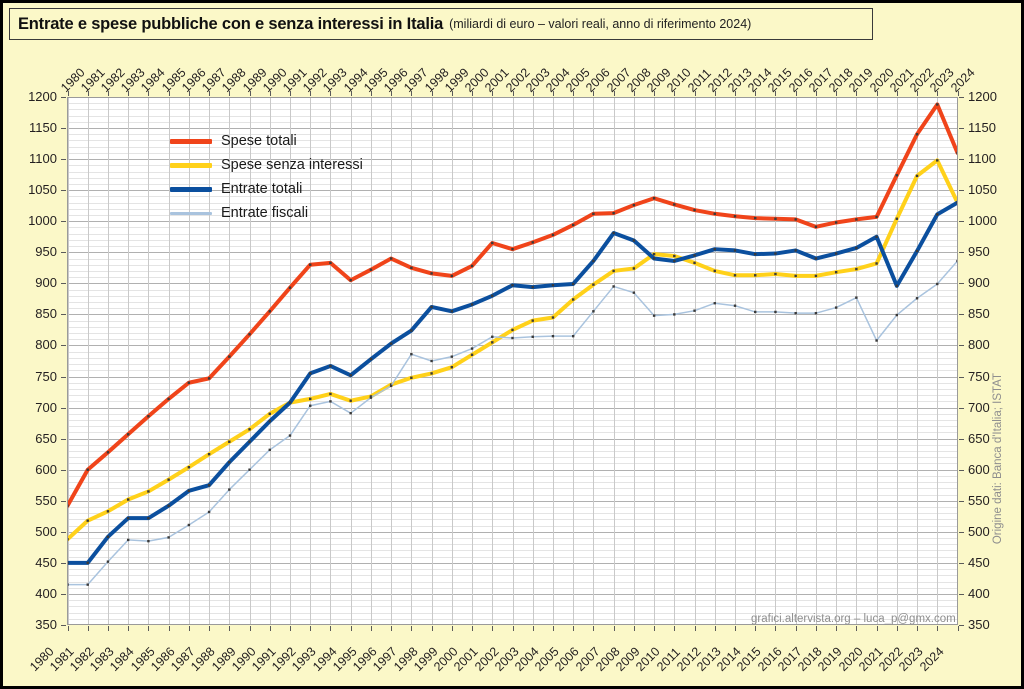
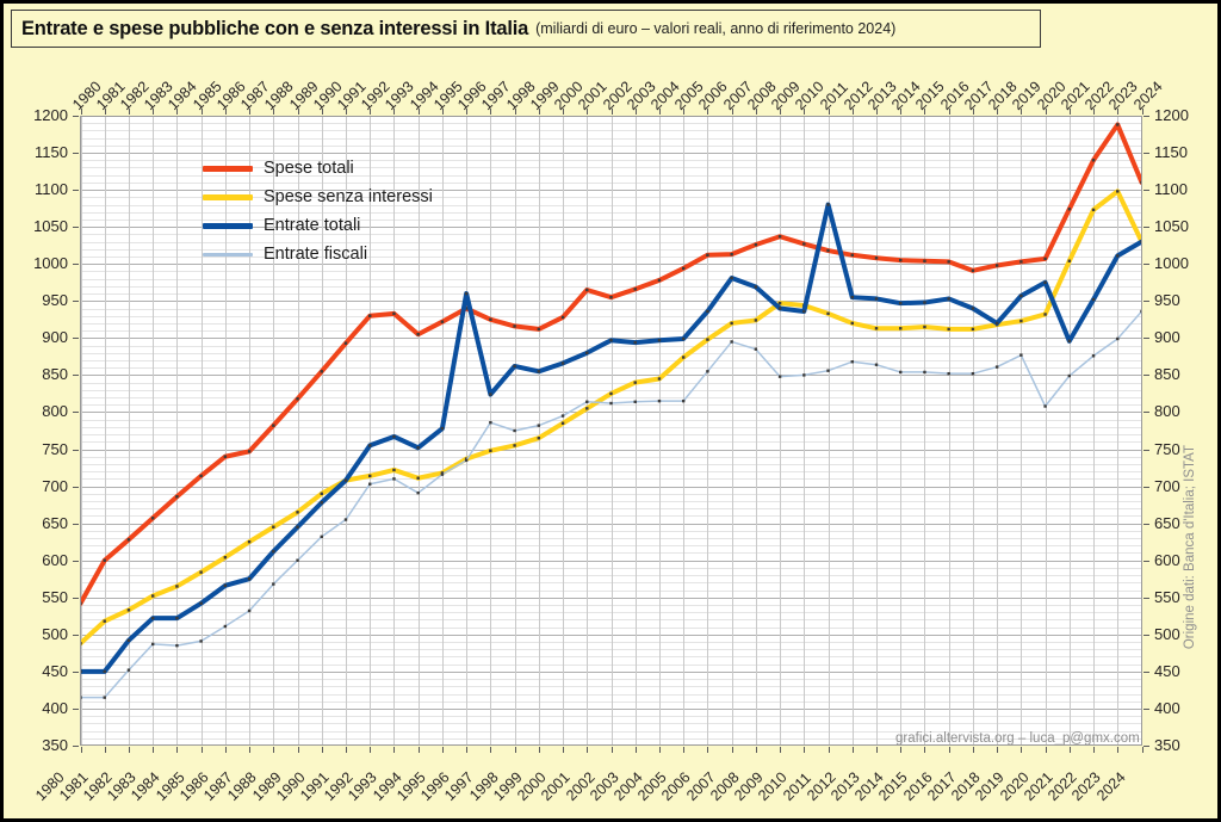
Entrate totali/1996: 800 -> 960
Entrate totali/2011: 940 -> 1080
Entrate totali/2018: 950 -> 920
